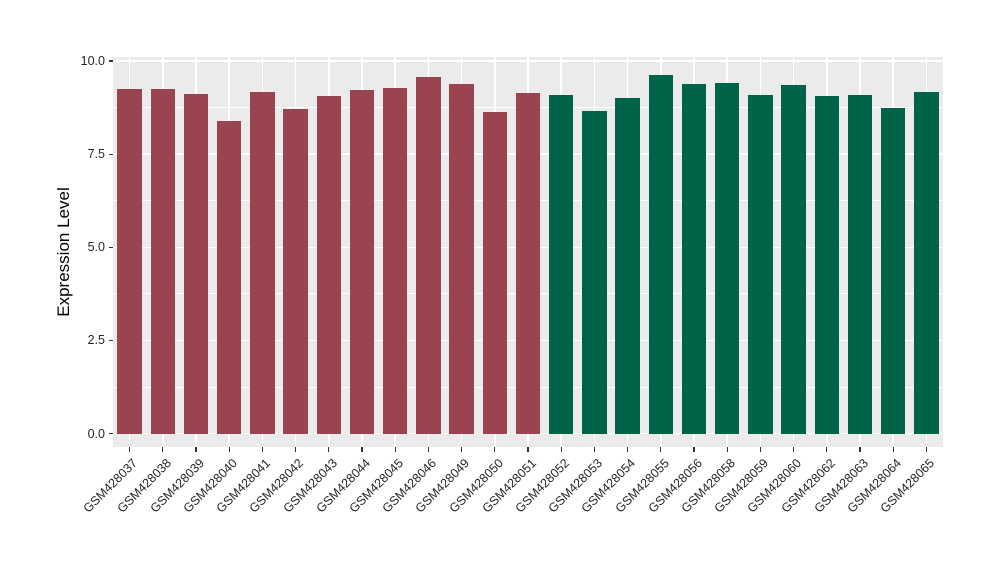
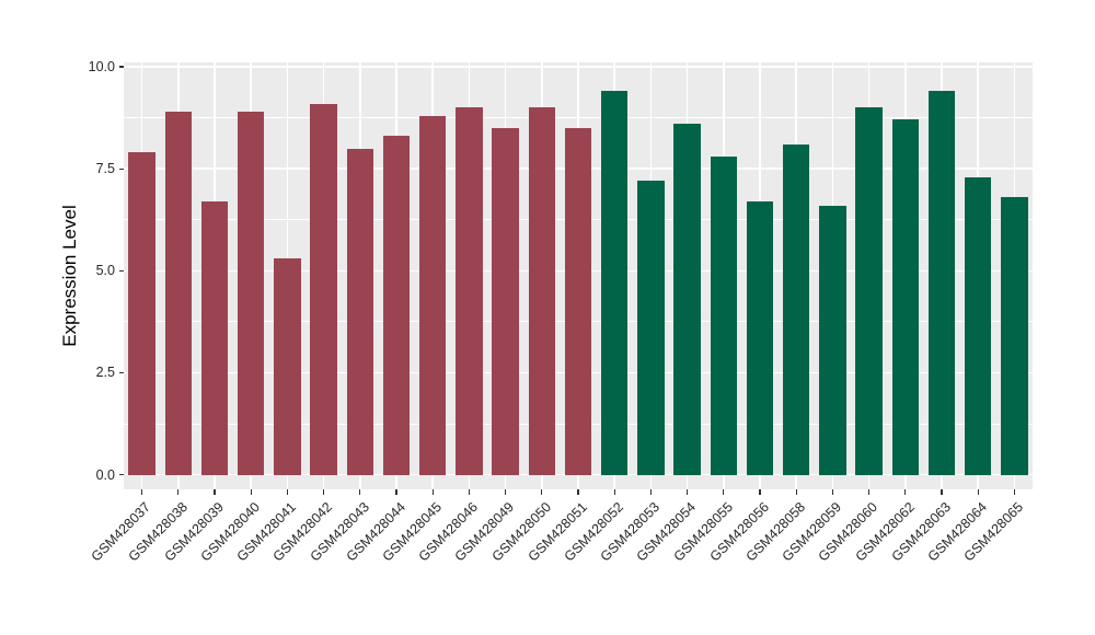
GSM428037: 9.2 -> 7.9
GSM428038: 9.3 -> 8.9
GSM428039: 9.1 -> 6.7
GSM428040: 8.4 -> 8.9
GSM428041: 9.2 -> 5.3
GSM428042: 8.7 -> 9.1
GSM428043: 9.1 -> 8.0
GSM428044: 9.2 -> 8.3
GSM428045: 9.3 -> 8.8
GSM428046: 9.6 -> 9.0
GSM428049: 9.4 -> 8.5
GSM428050: 8.6 -> 9.0
GSM428051: 9.1 -> 8.5
GSM428052: 9.1 -> 9.4
GSM428053: 8.7 -> 7.2
GSM428054: 9.0 -> 8.6
GSM428055: 9.6 -> 7.8
GSM428056: 9.4 -> 6.7
GSM428058: 9.4 -> 8.1
GSM428059: 9.1 -> 6.6
GSM428060: 9.4 -> 9.0
GSM428062: 9.1 -> 8.7
GSM428063: 9.1 -> 9.4
GSM428064: 8.7 -> 7.3
GSM428065: 9.2 -> 6.8
